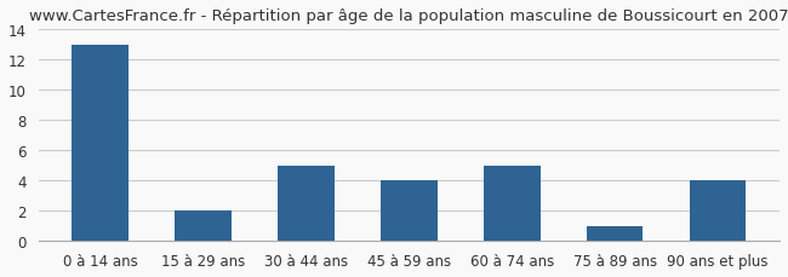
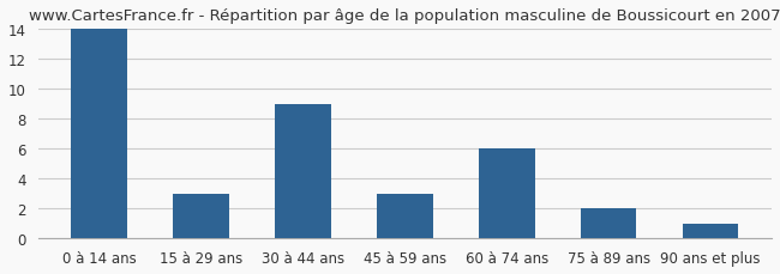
0 à 14 ans: 13 -> 14
15 à 29 ans: 2 -> 3
30 à 44 ans: 5 -> 9
45 à 59 ans: 4 -> 3
60 à 74 ans: 5 -> 6
75 à 89 ans: 1 -> 2
90 ans et plus: 4 -> 1
